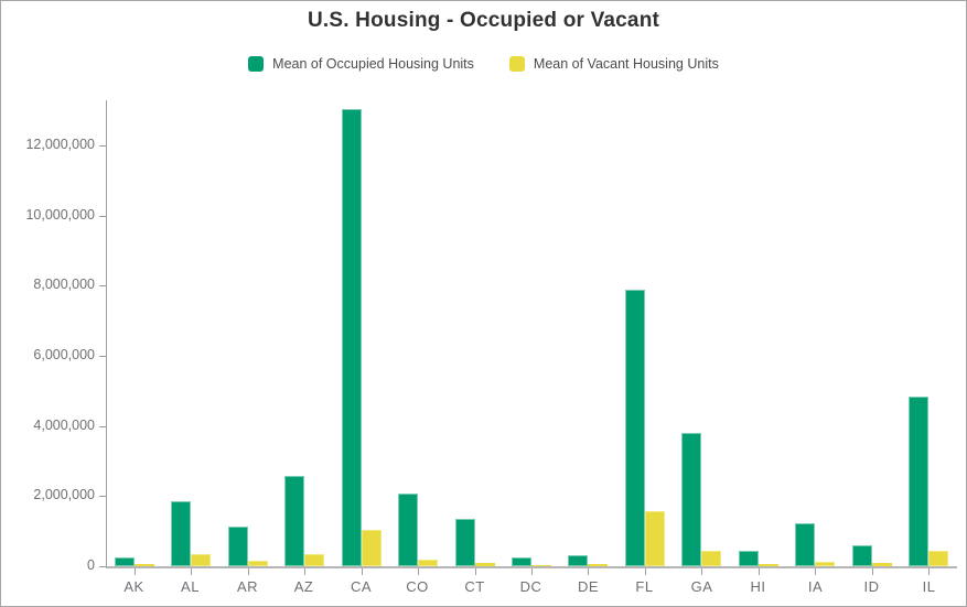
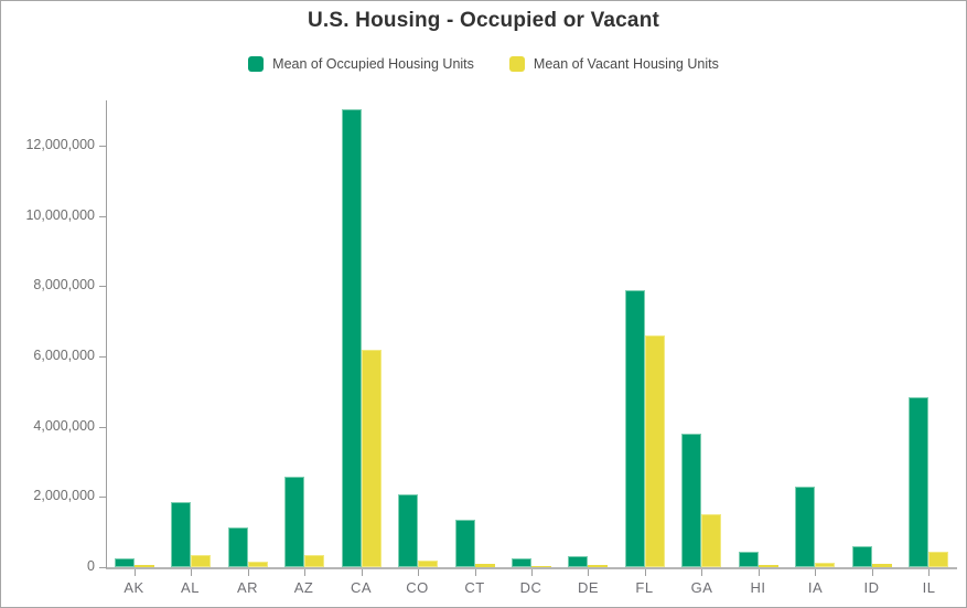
Mean of Vacant Housing Units/CA: 1000000 -> 6200000
Mean of Vacant Housing Units/FL: 1600000 -> 6600000
Mean of Vacant Housing Units/GA: 400000 -> 1500000
Mean of Occupied Housing Units/IA: 1200000 -> 2300000
